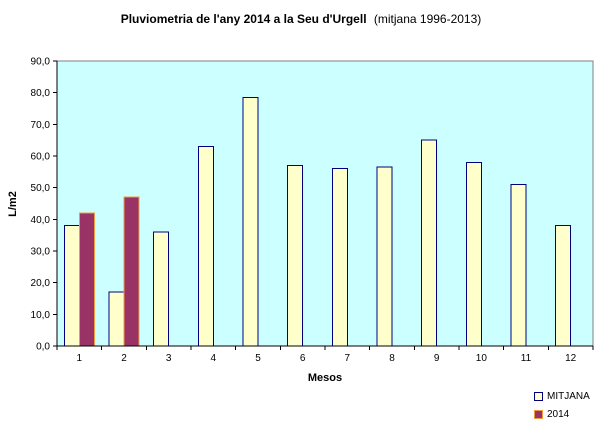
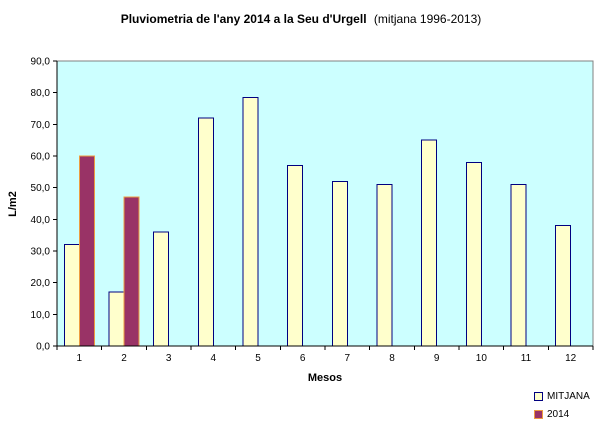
MITJANA/1: 38 -> 32
2014/1: 42 -> 60
MITJANA/4: 63 -> 72
MITJANA/7: 56 -> 52
MITJANA/8: 56 -> 51
